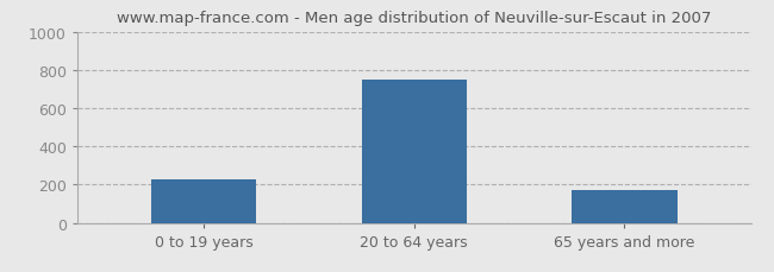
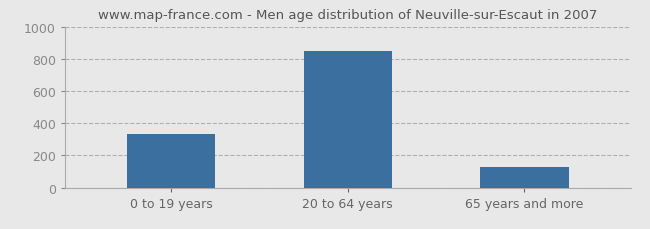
0 to 19 years: 230 -> 330
20 to 64 years: 750 -> 850
65 years and more: 170 -> 130
